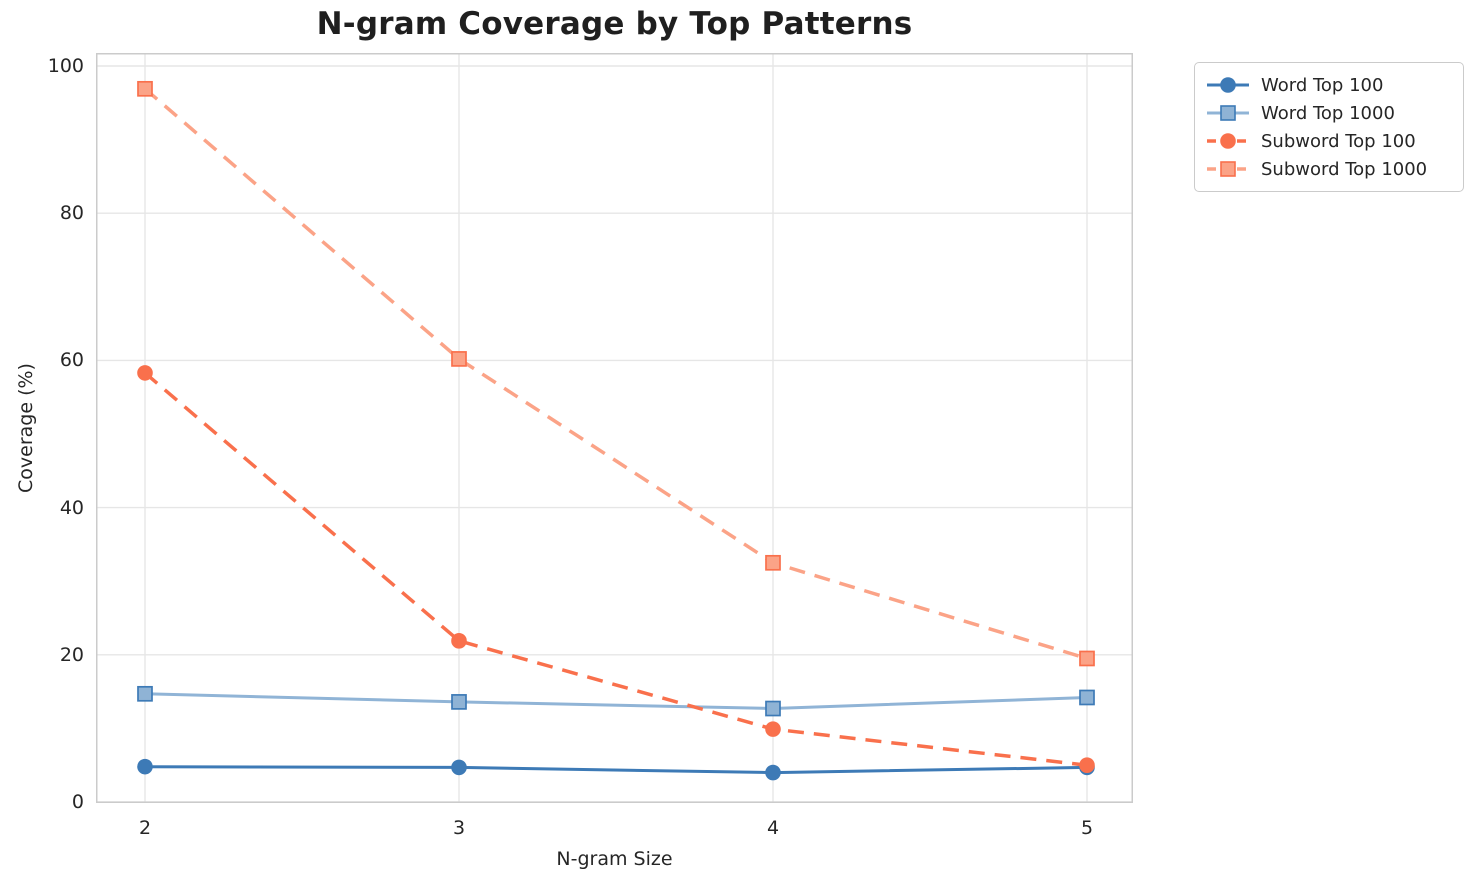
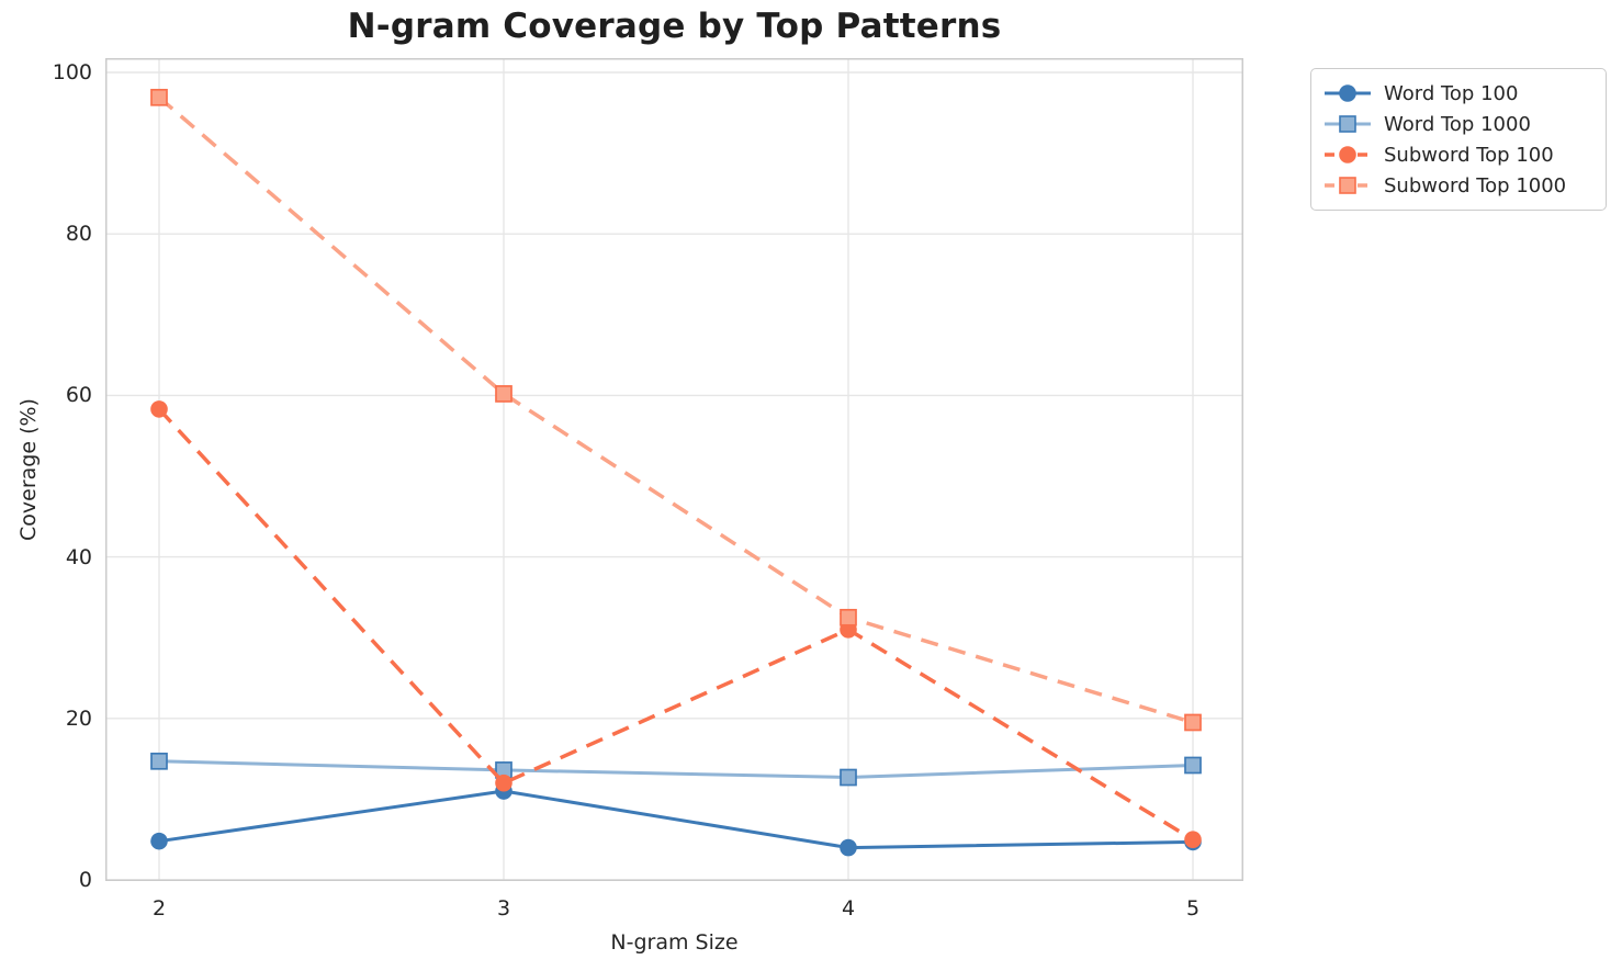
Word Top 100/3: 5 -> 11
Subword Top 100/3: 22 -> 12
Subword Top 100/4: 10 -> 31
